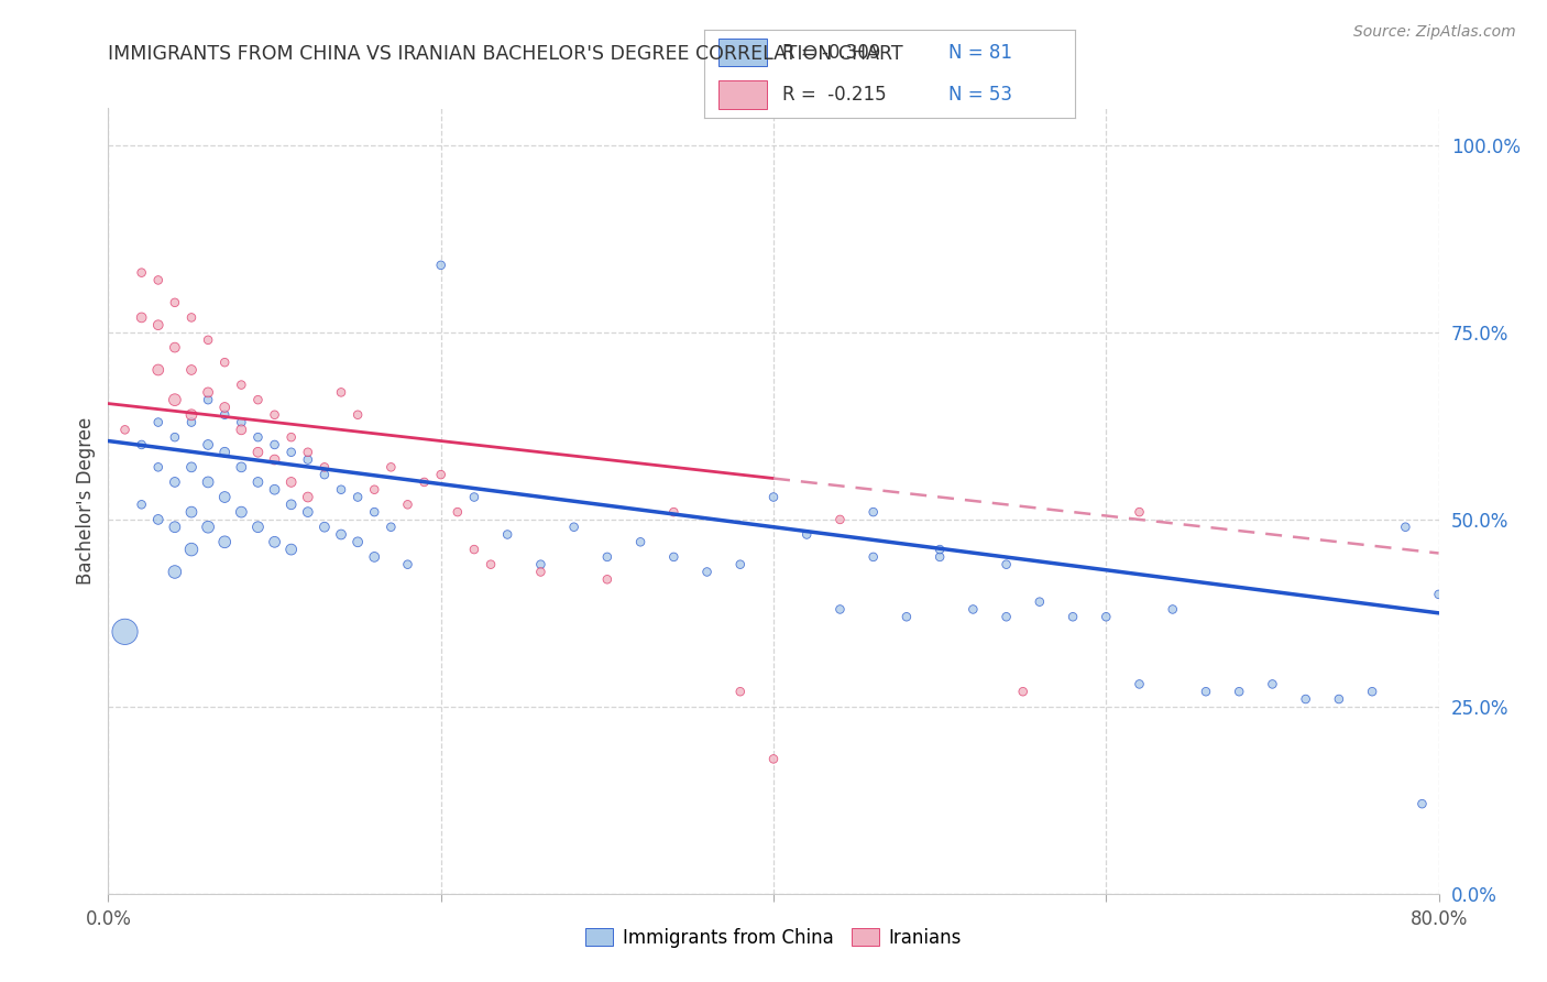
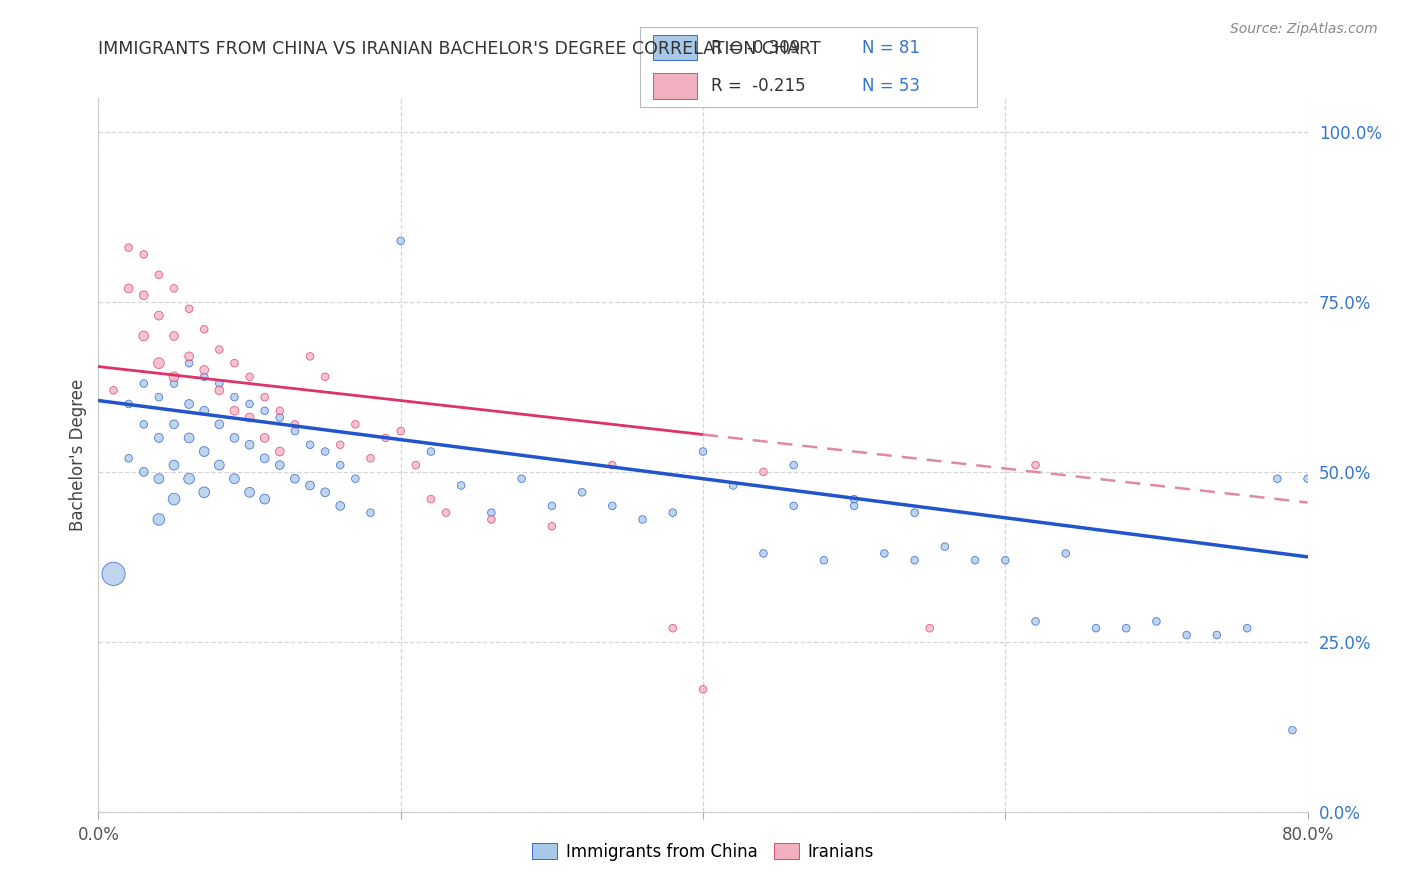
Immigrants from China/80.0%: 40% -> 49%
